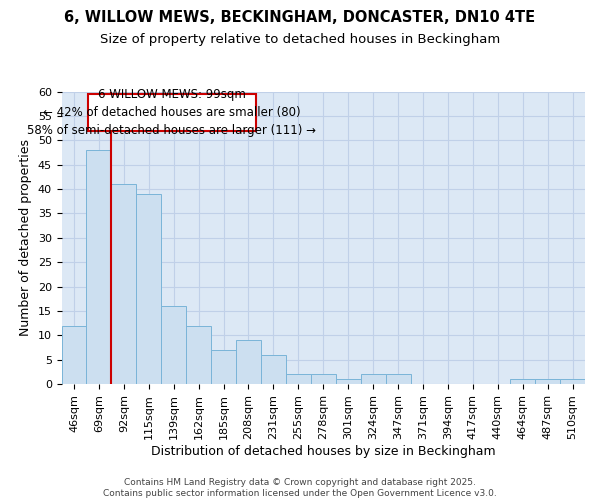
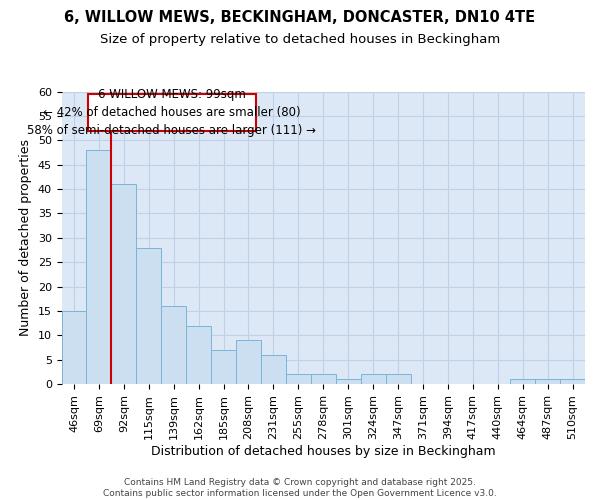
46sqm: 12 -> 15
115sqm: 39 -> 28
